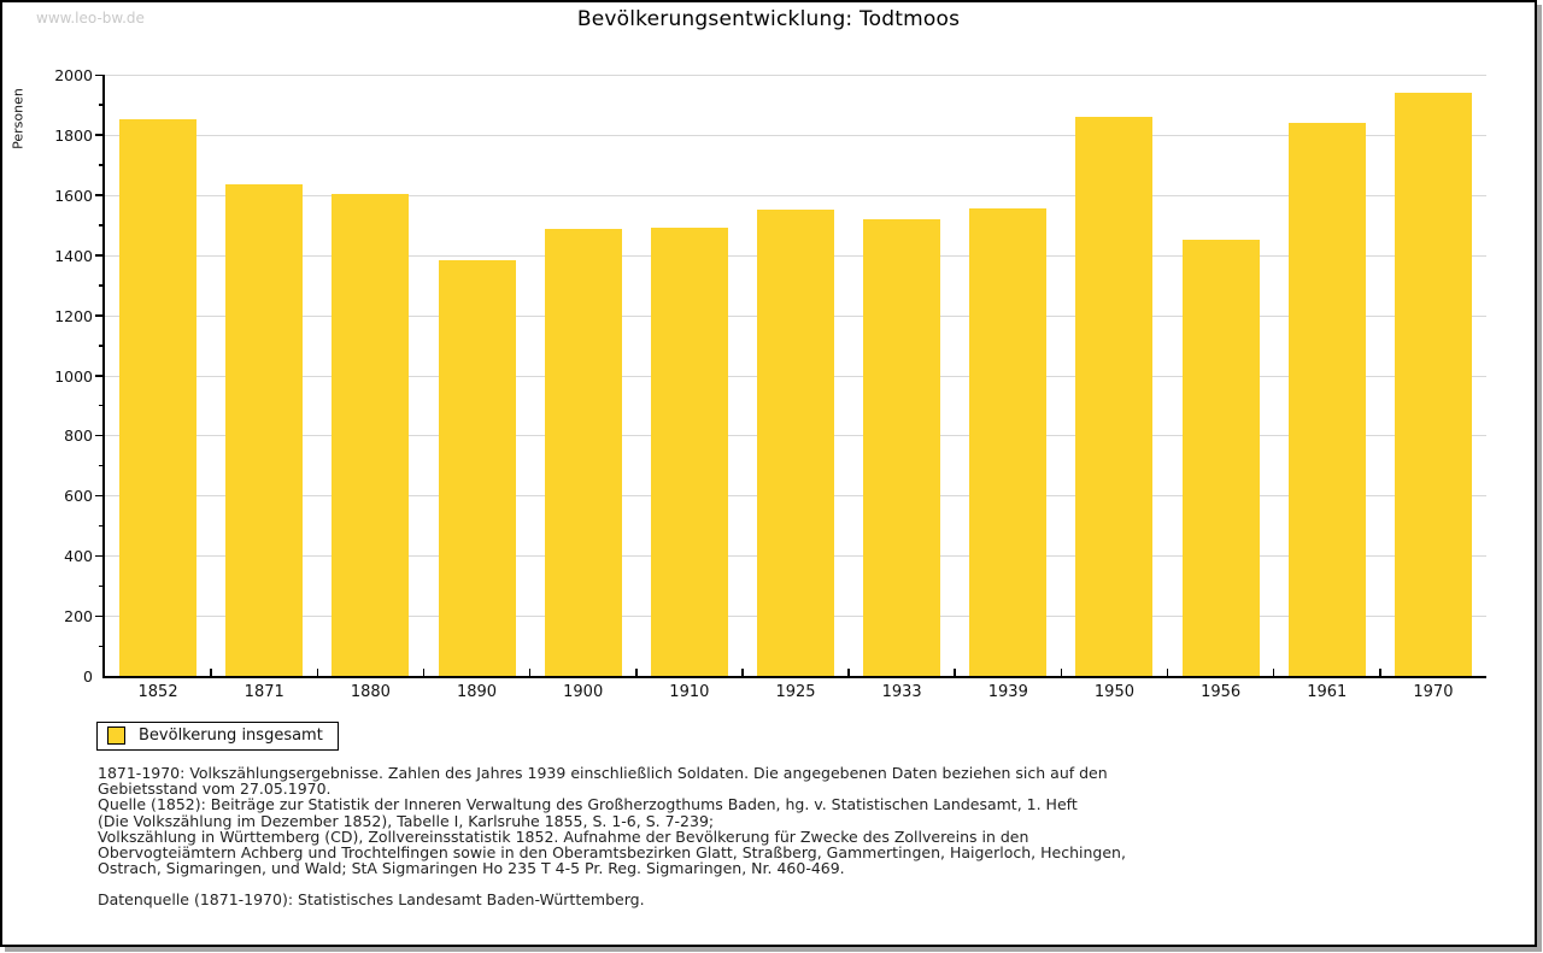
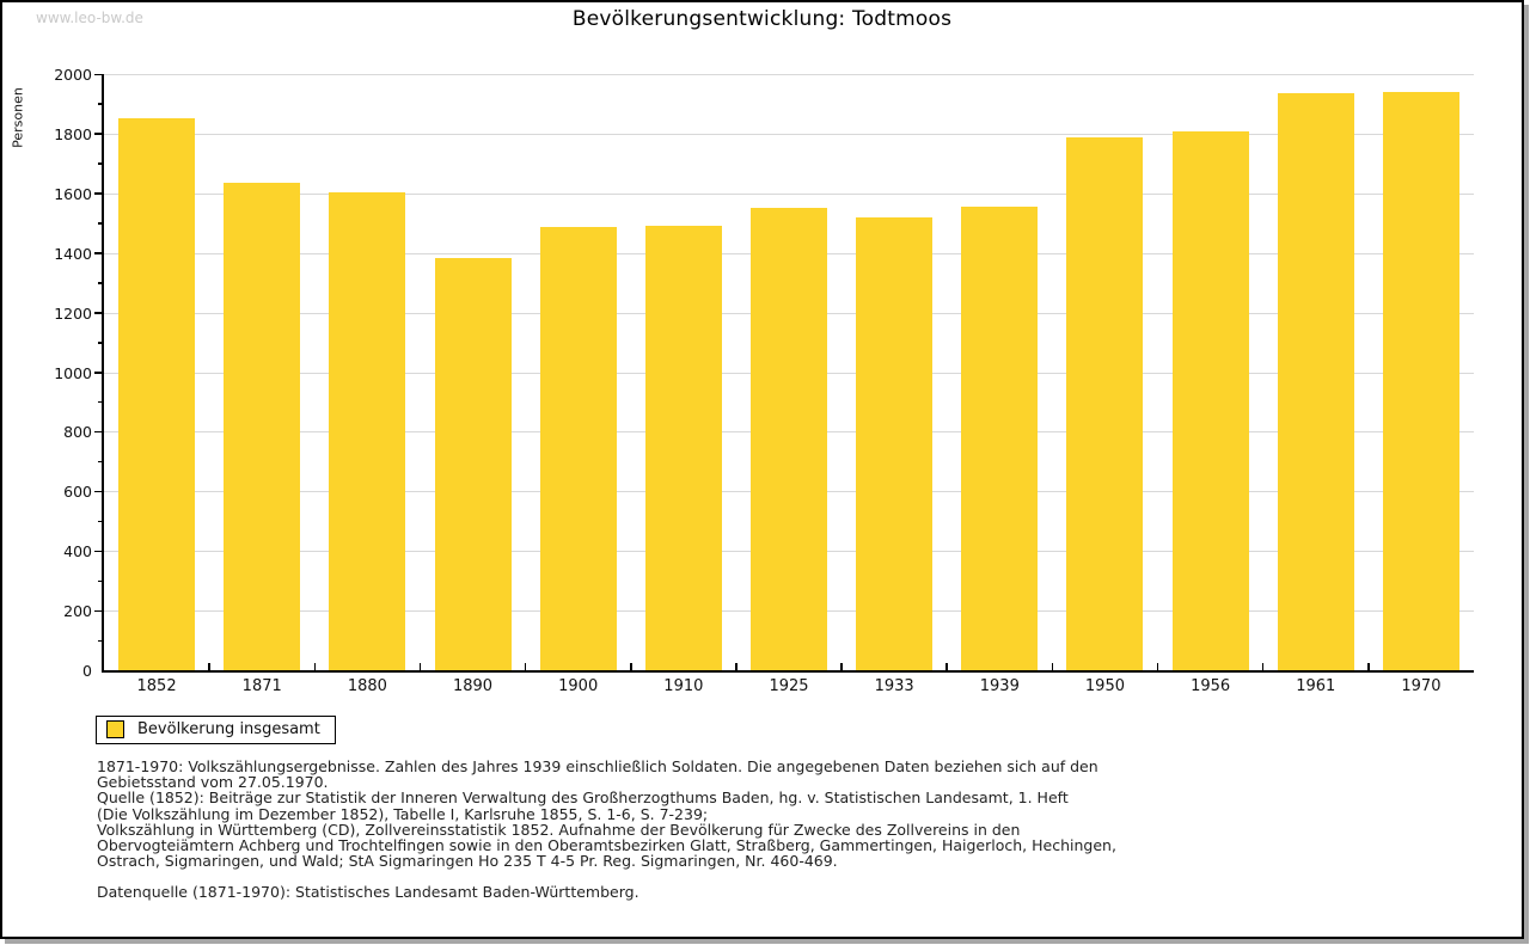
1950: 1860 -> 1790
1956: 1450 -> 1810
1961: 1840 -> 1940
